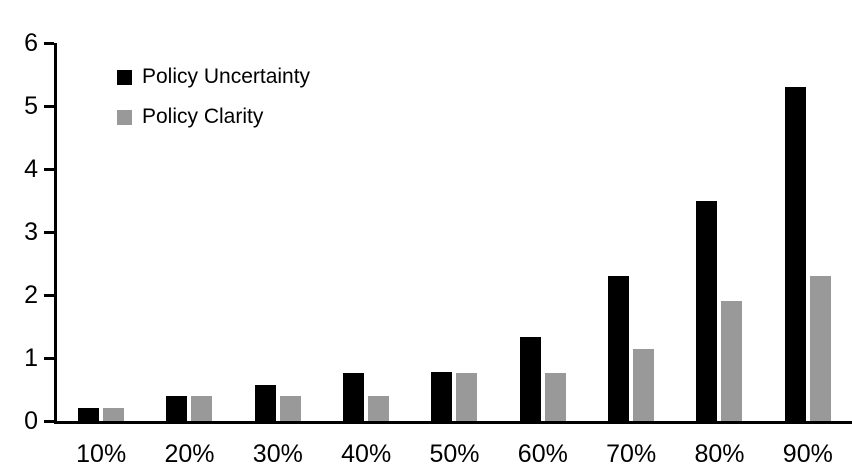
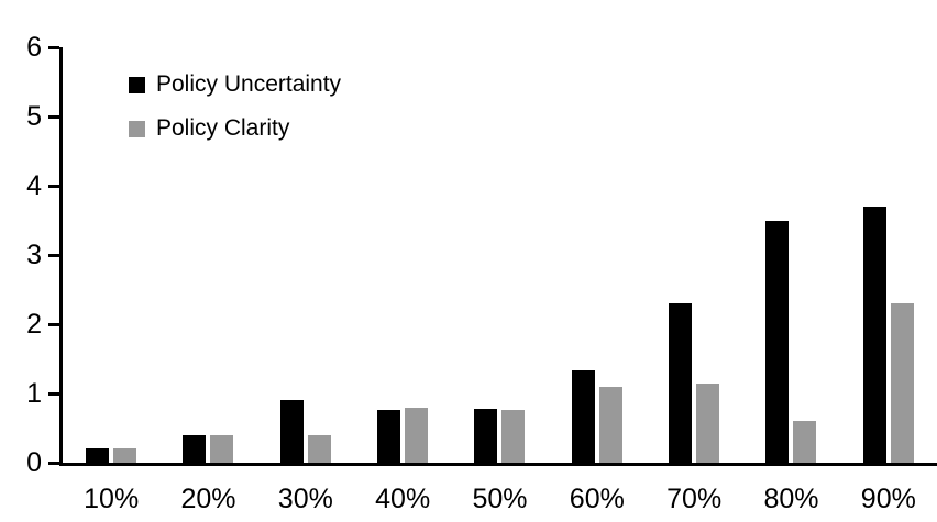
Policy Uncertainty/30%: 0.6 -> 0.9
Policy Clarity/40%: 0.4 -> 0.8
Policy Clarity/60%: 0.8 -> 1.1
Policy Clarity/80%: 1.9 -> 0.6
Policy Uncertainty/90%: 5.3 -> 3.7
